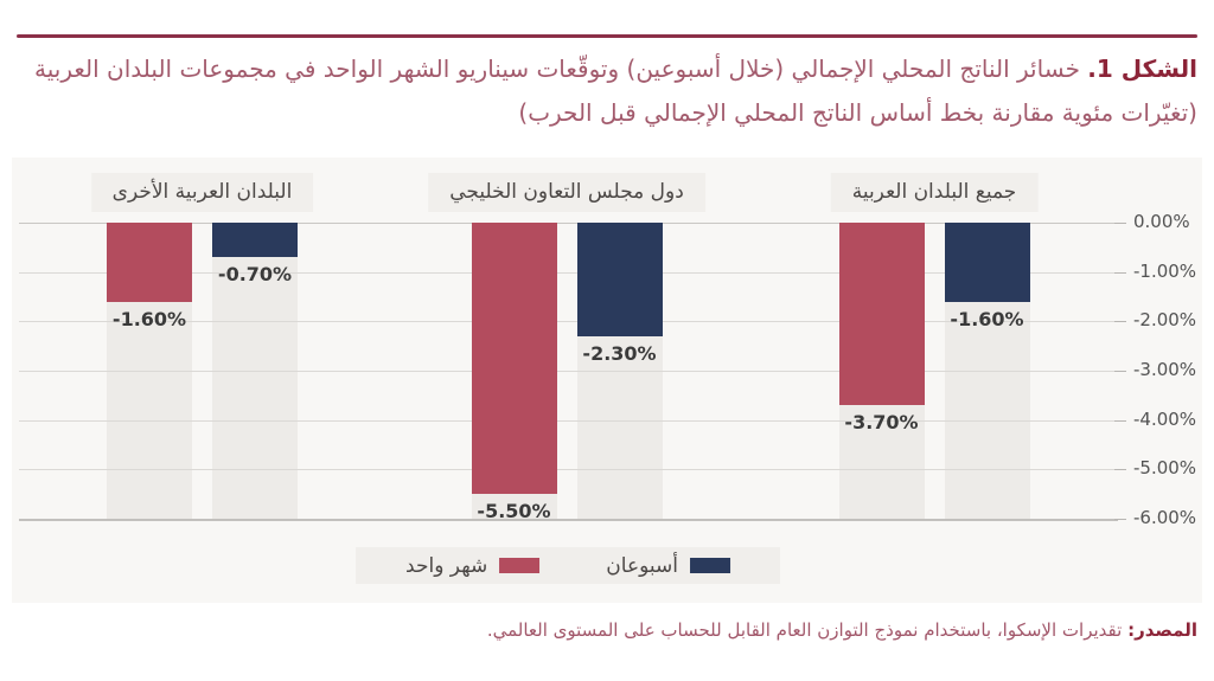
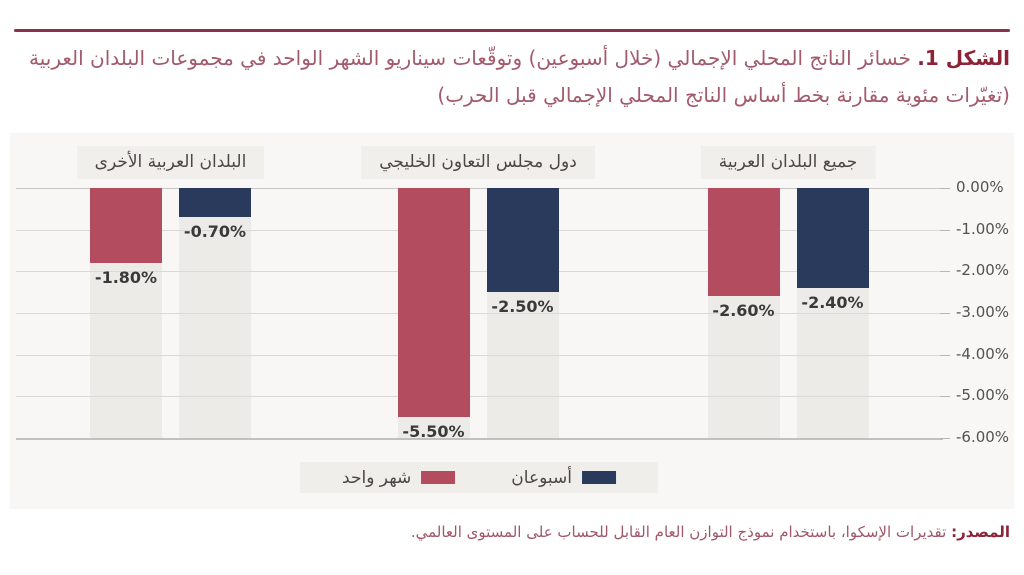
أسبوعان/جميع البلدان العربية: -1.60% -> -2.40%
شهر واحد/جميع البلدان العربية: -3.70% -> -2.60%
أسبوعان/دول مجلس التعاون الخليجي: -2.30% -> -2.50%
شهر واحد/البلدان العربية الأخرى: -1.60% -> -1.80%
